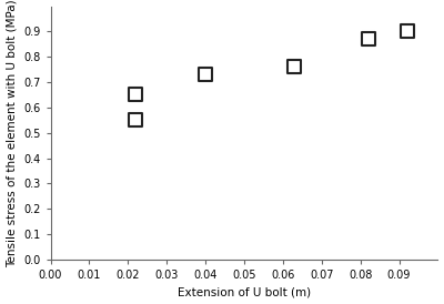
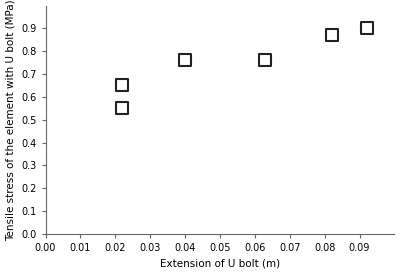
0.04: 0.73 -> 0.76
